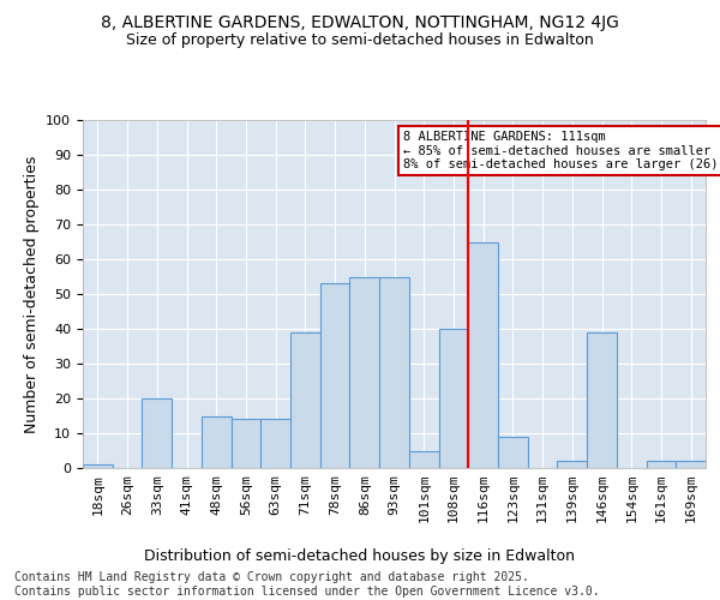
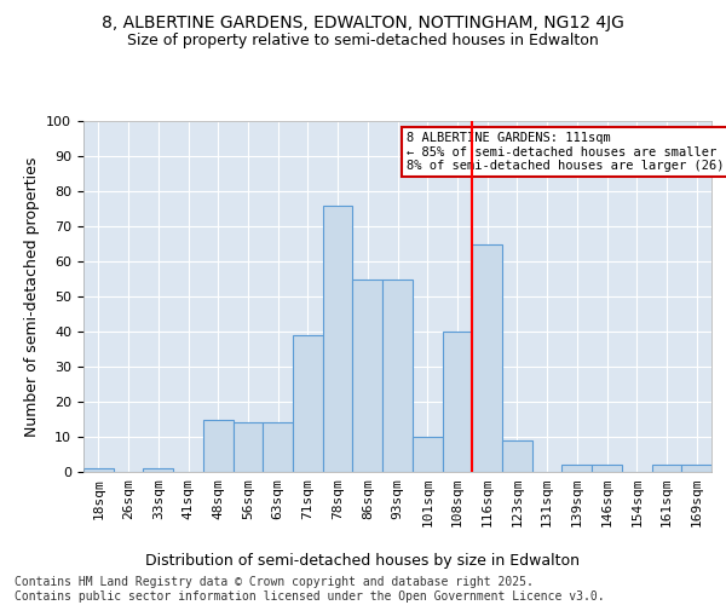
33sqm: 20 -> 1
78sqm: 53 -> 76
101sqm: 5 -> 10
146sqm: 39 -> 2
